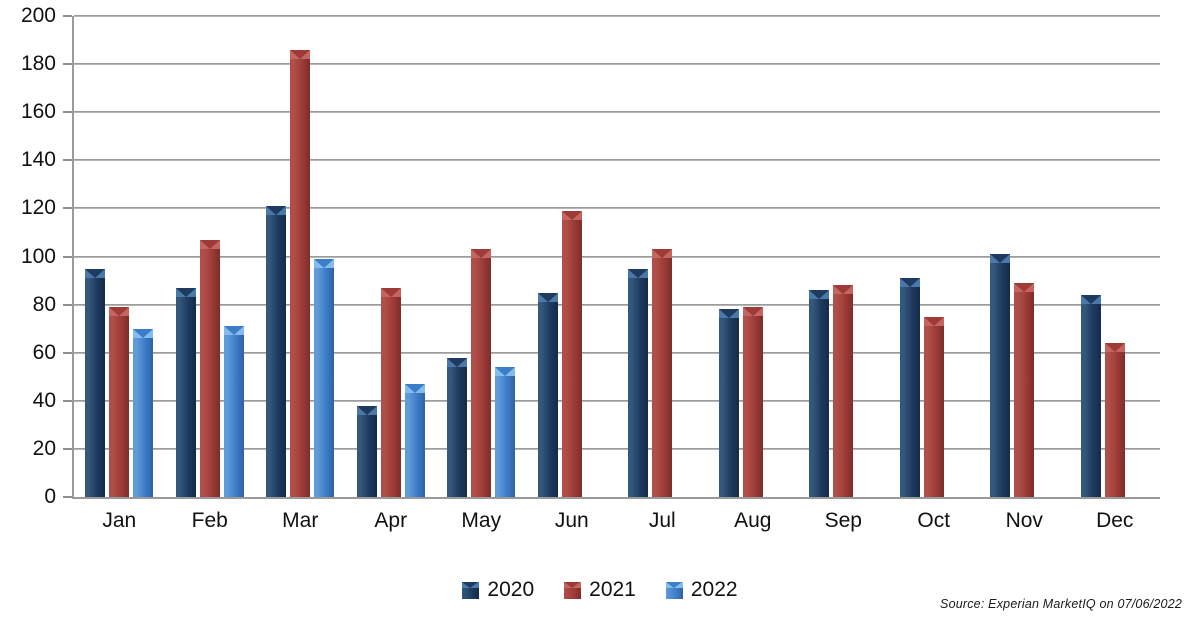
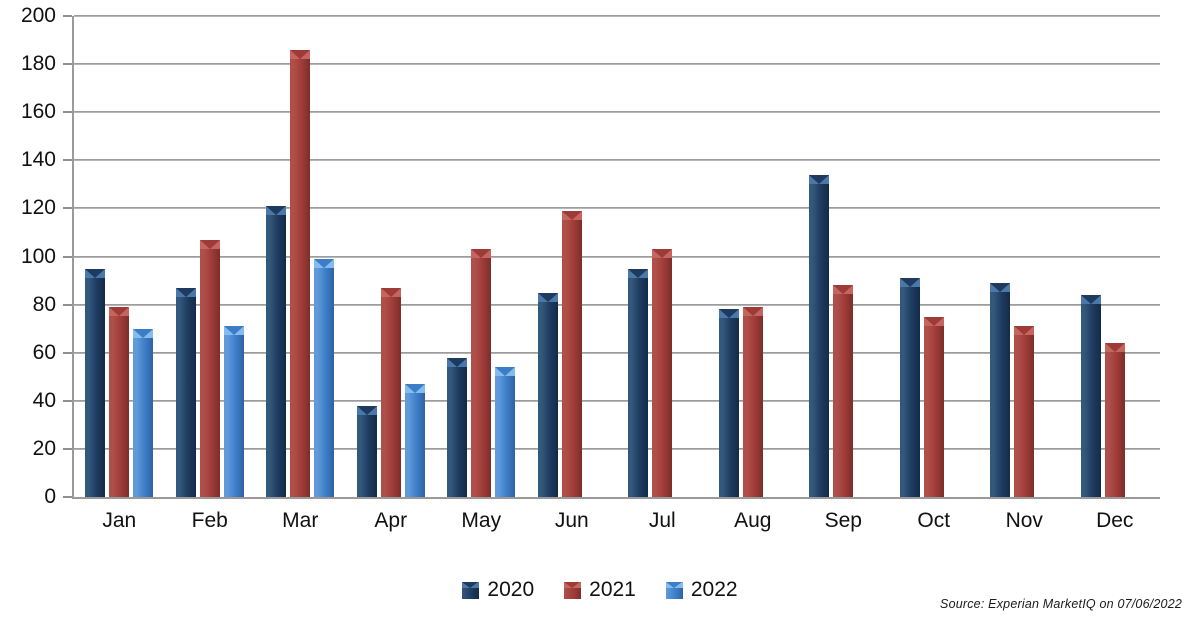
2020/Sep: 86 -> 134
2020/Nov: 101 -> 89
2021/Nov: 89 -> 71
